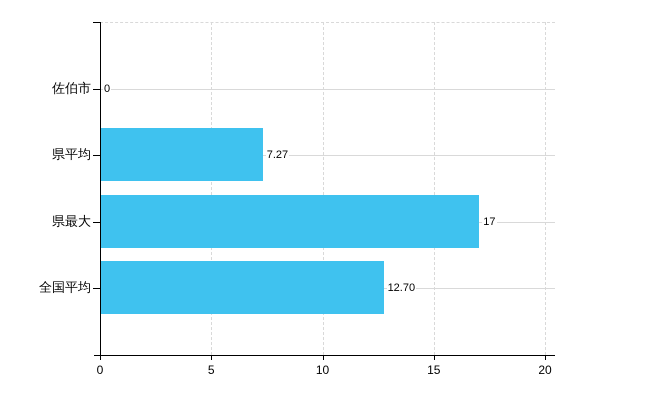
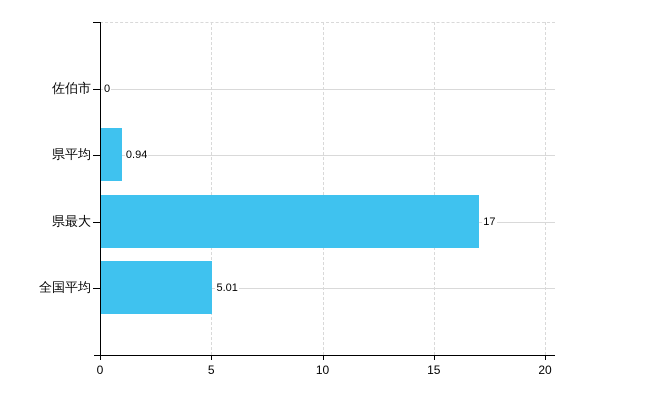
県平均: 7.27 -> 0.94
全国平均: 12.70 -> 5.01
